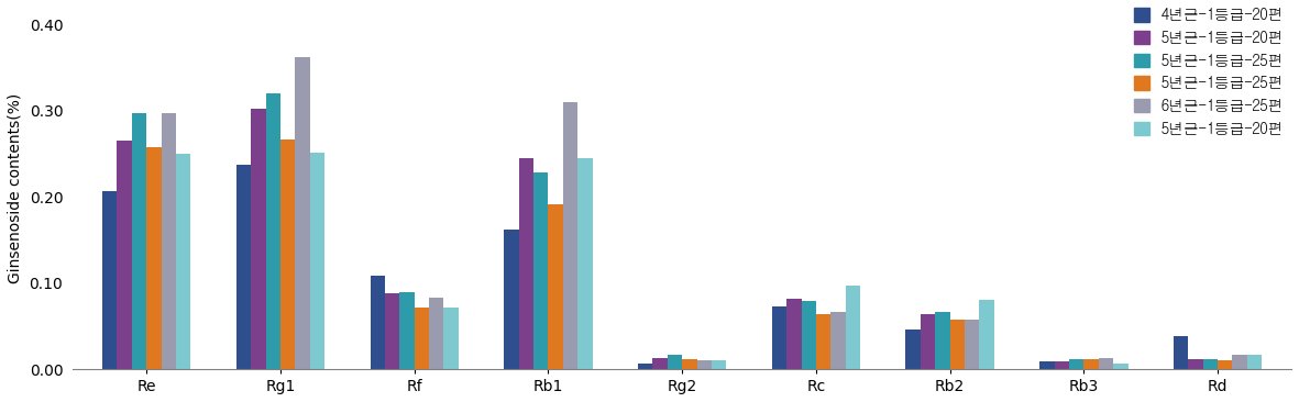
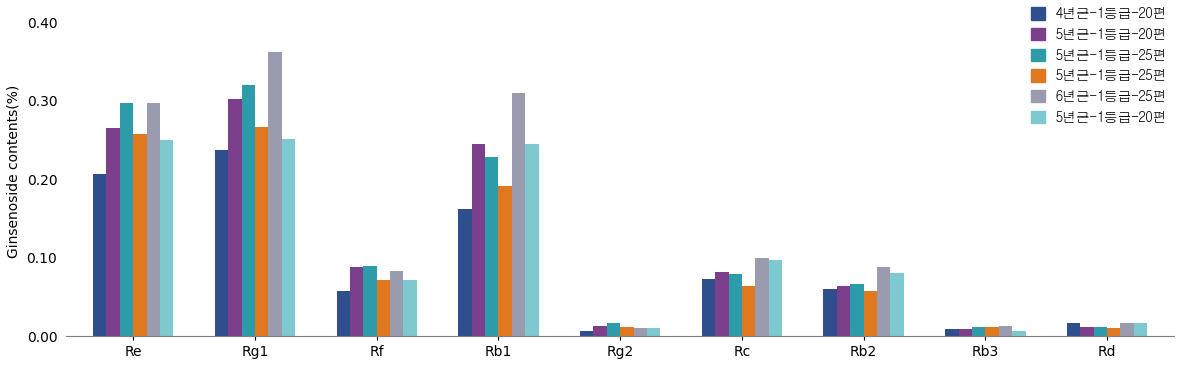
4년근-1등급-20편/Rf: 0.108 -> 0.057
6년근-1등급-25편/Rc: 0.066 -> 0.100
4년근-1등급-20편/Rb2: 0.046 -> 0.060
6년근-1등급-25편/Rb2: 0.058 -> 0.088
4년근-1등급-20편/Rd: 0.038 -> 0.017
